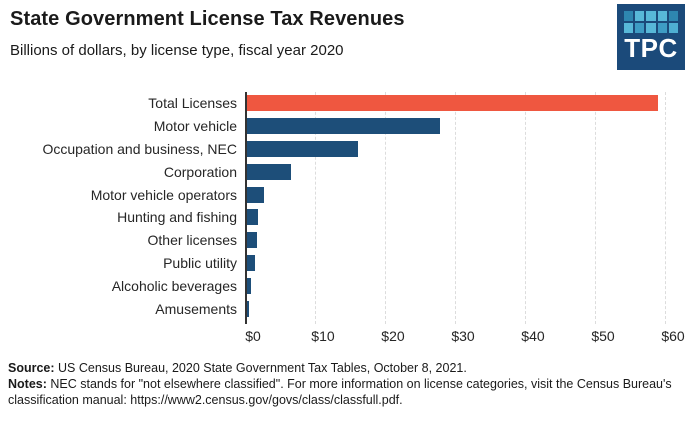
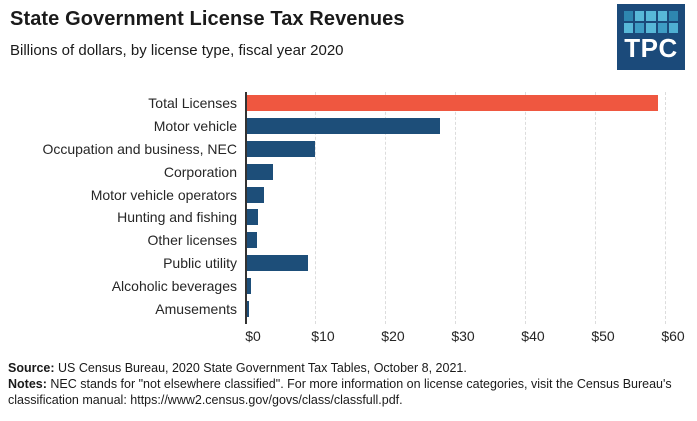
Occupation and business, NEC: $16 -> $10
Corporation: $6 -> $4
Public utility: $1 -> $9
